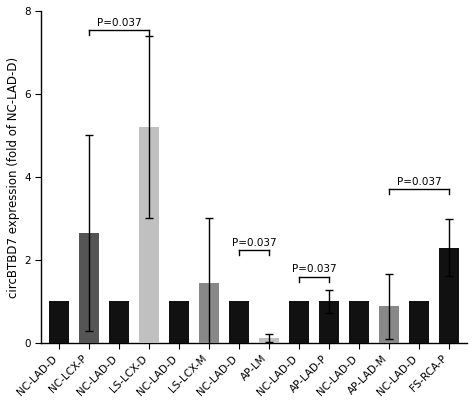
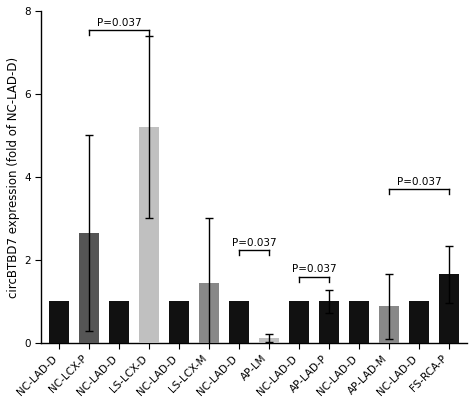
FS-RCA-P: 2.30 -> 1.65
